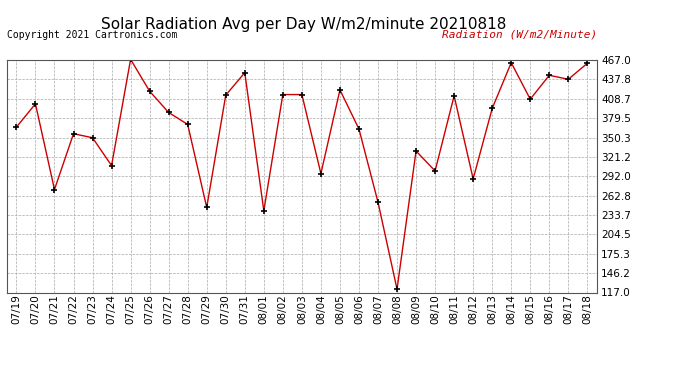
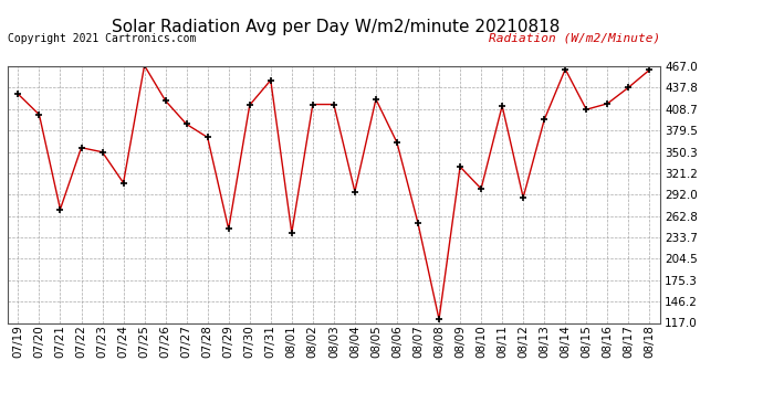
07/19: 366 -> 429
08/16: 444 -> 416
